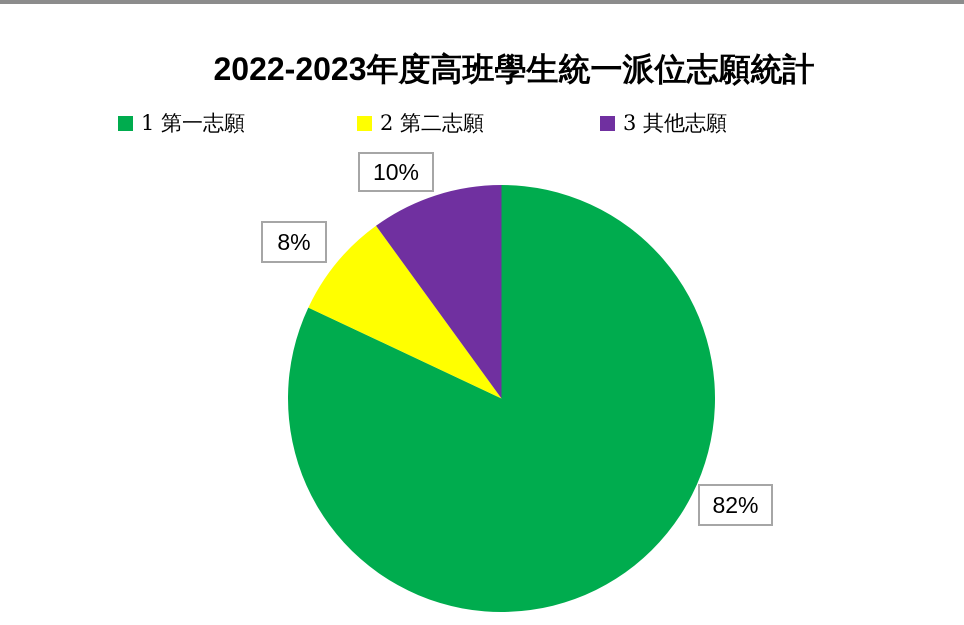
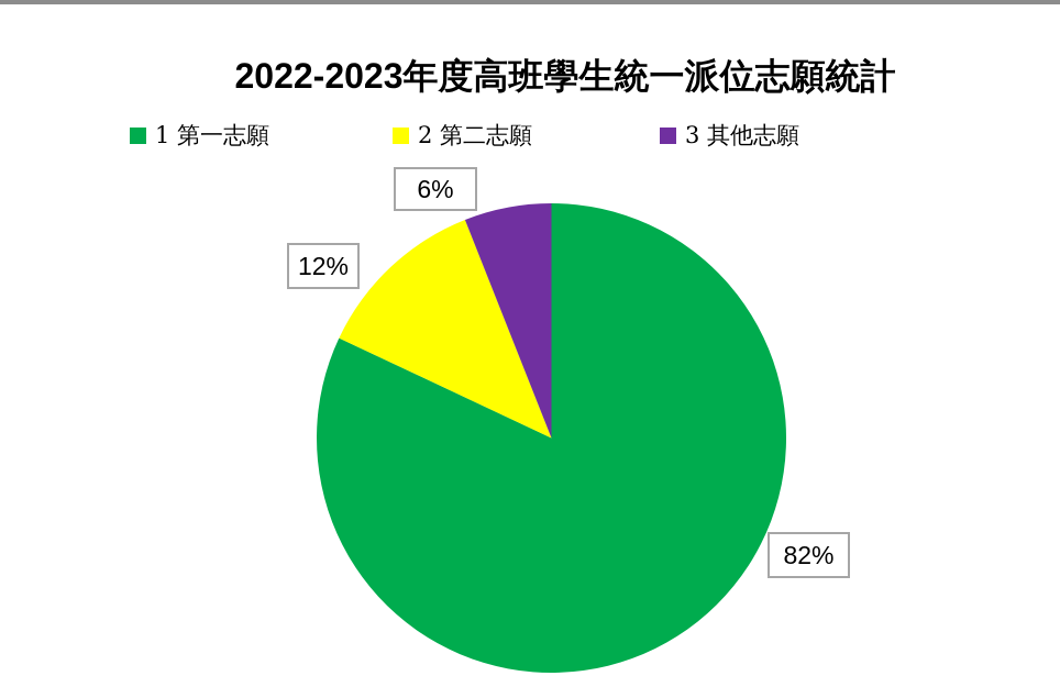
2 第二志願: 8% -> 12%
3 其他志願: 10% -> 6%
